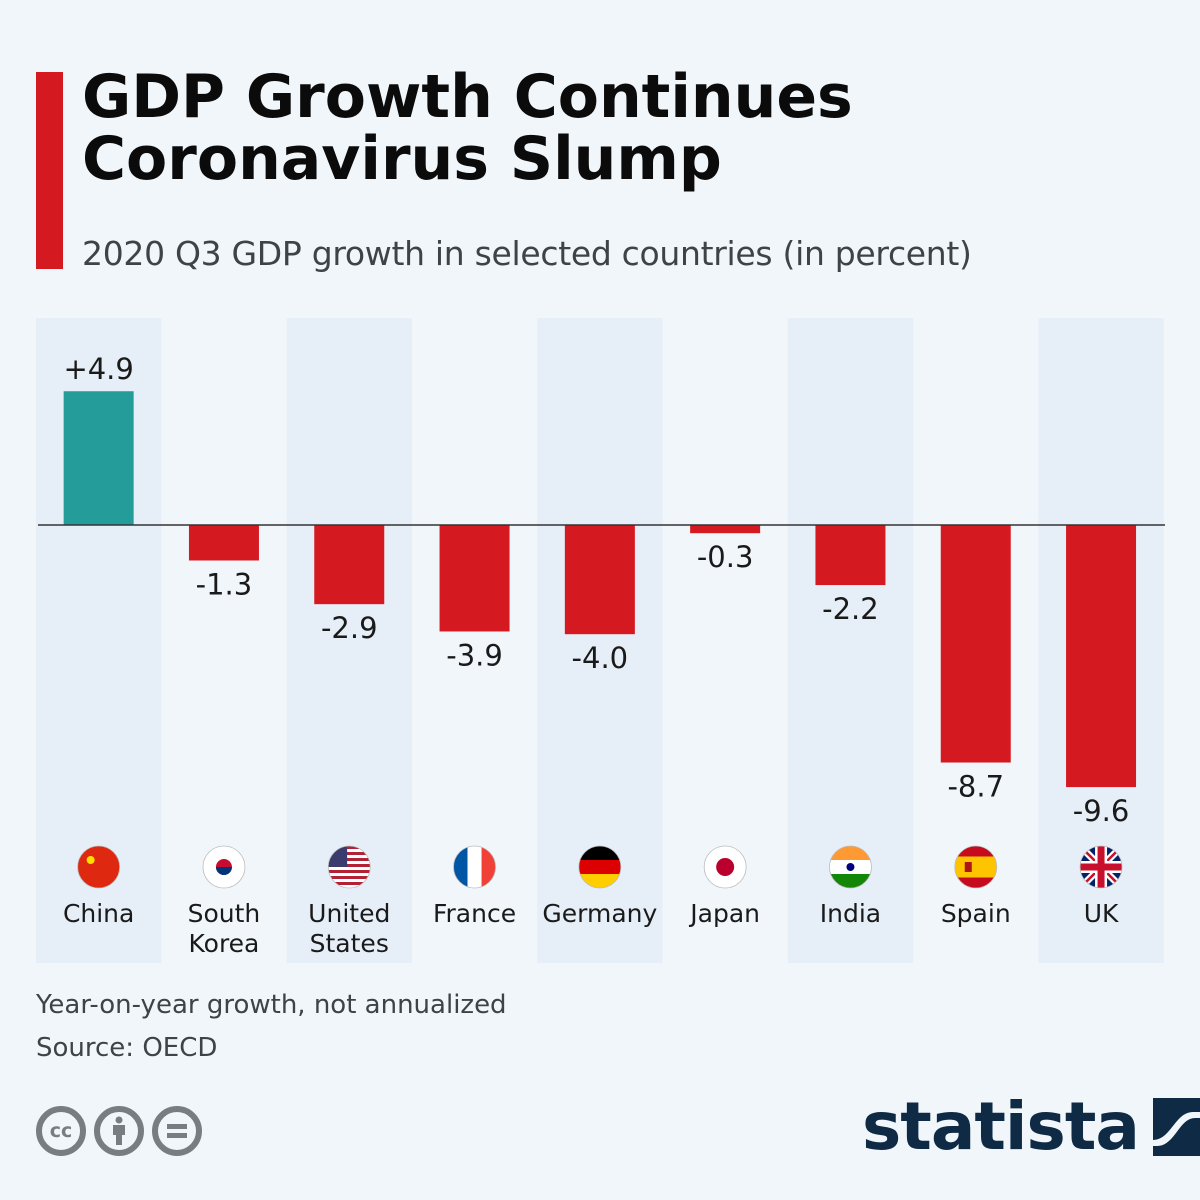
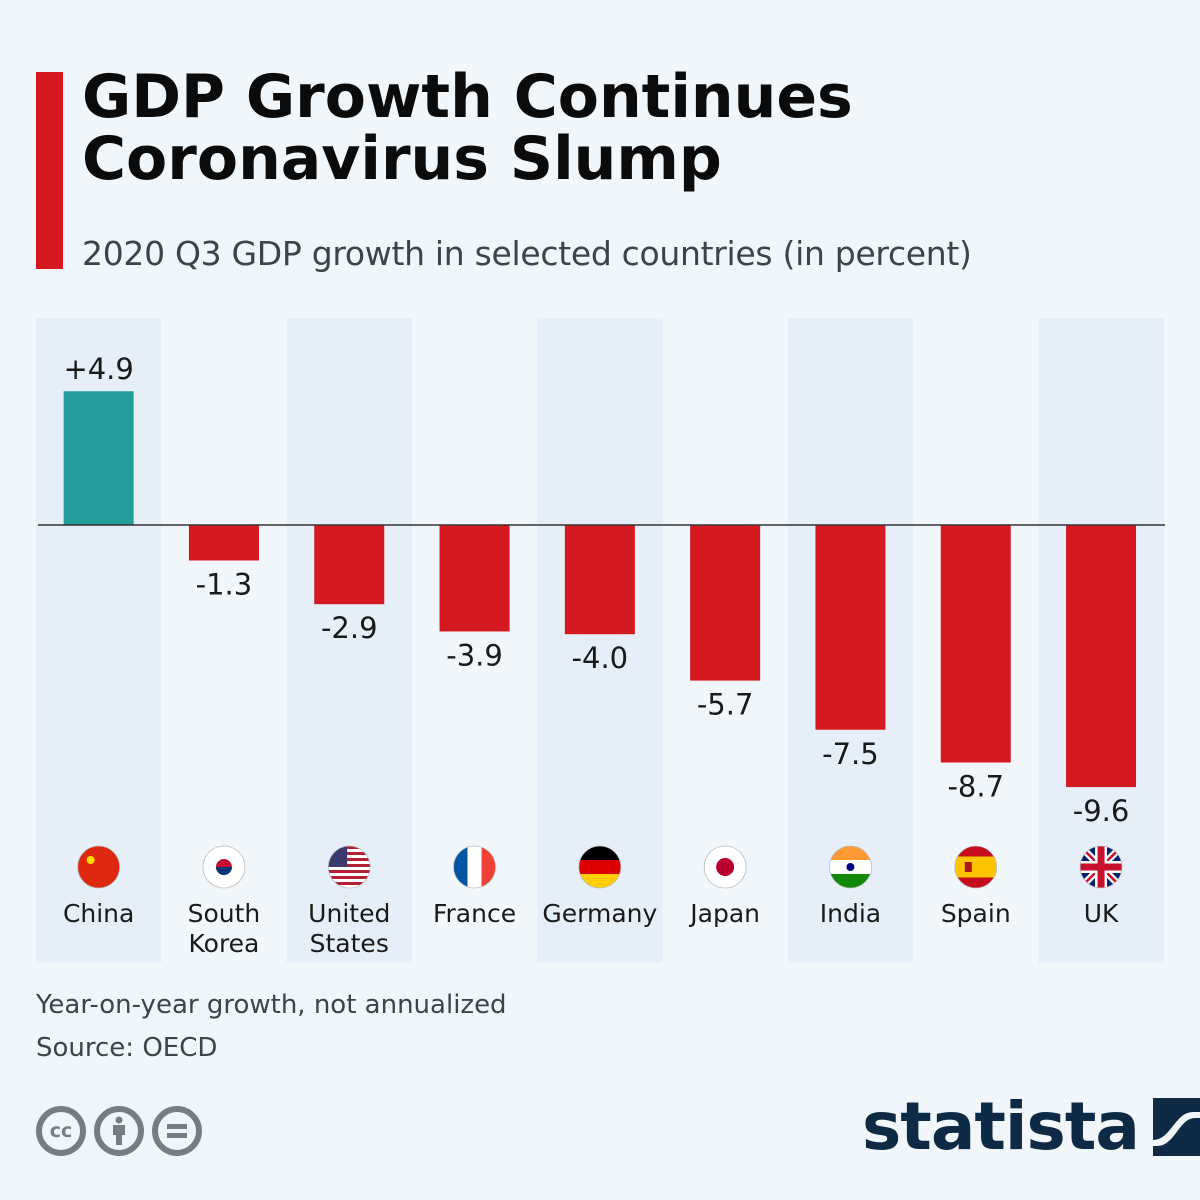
Japan: -0.3 -> -5.7
India: -2.2 -> -7.5
